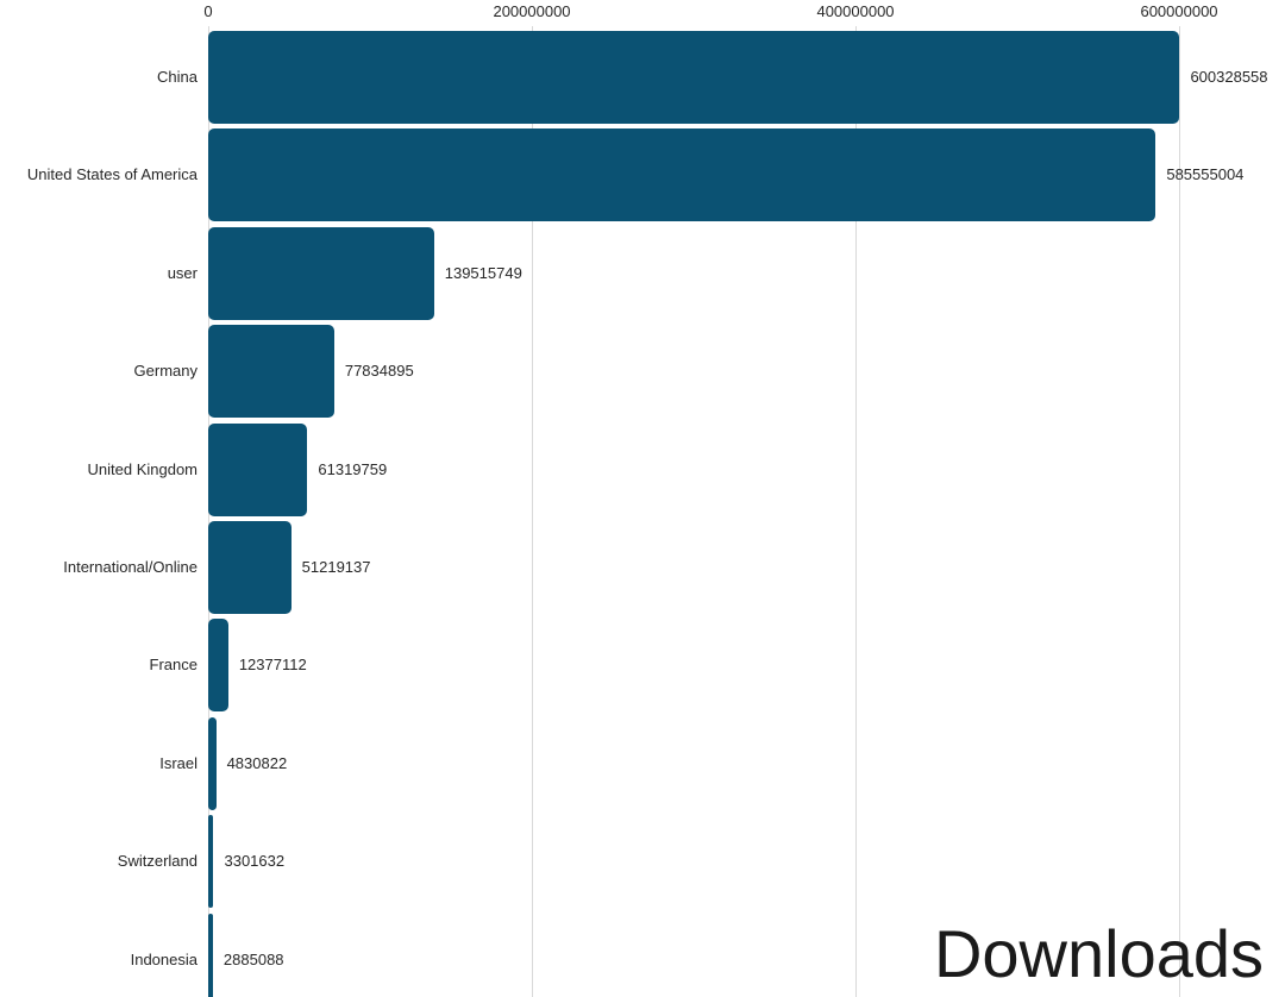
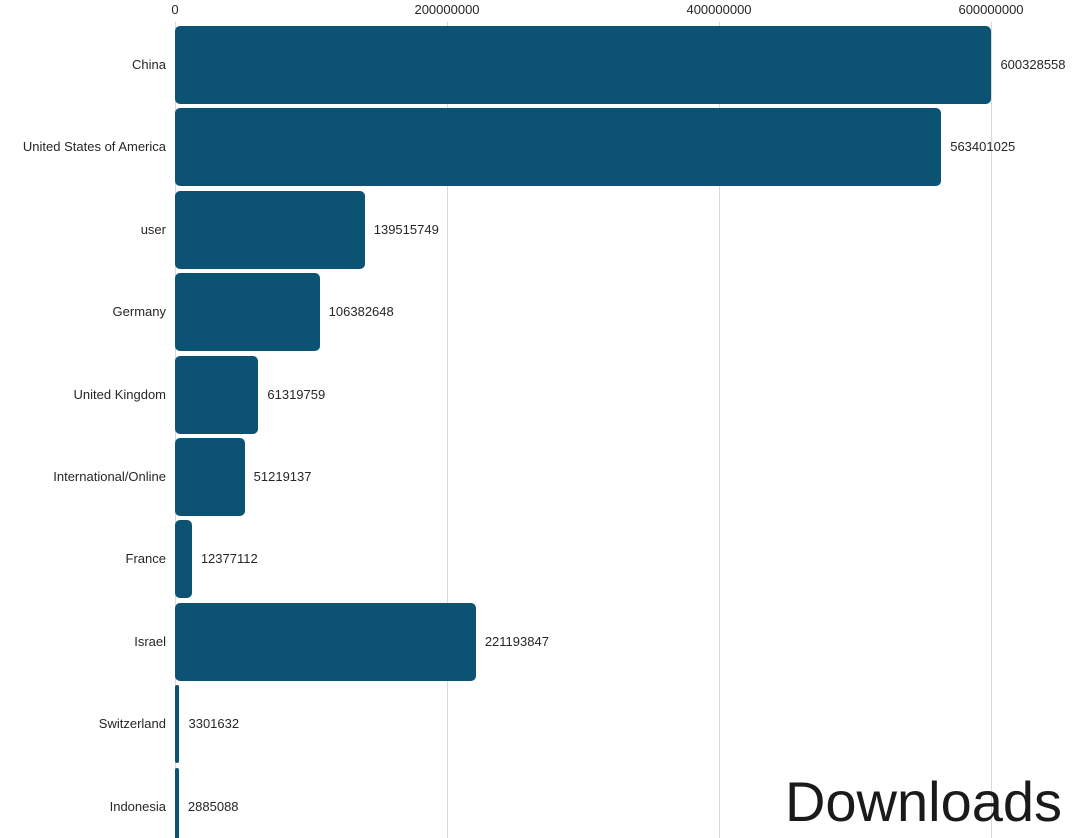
United States of America: 585555004 -> 563401025
Germany: 77834895 -> 106382648
Israel: 4830822 -> 221193847
